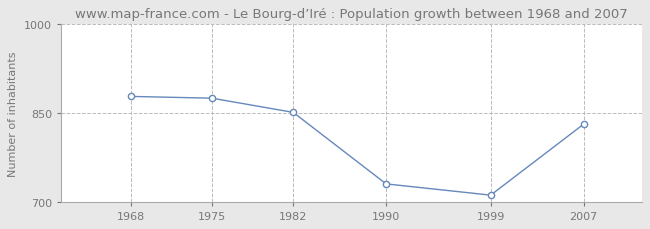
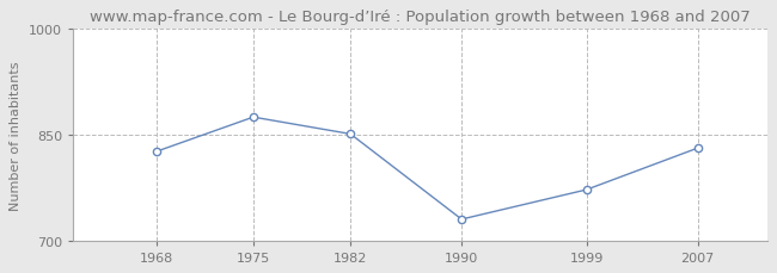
1968: 878 -> 826
1999: 711 -> 772
